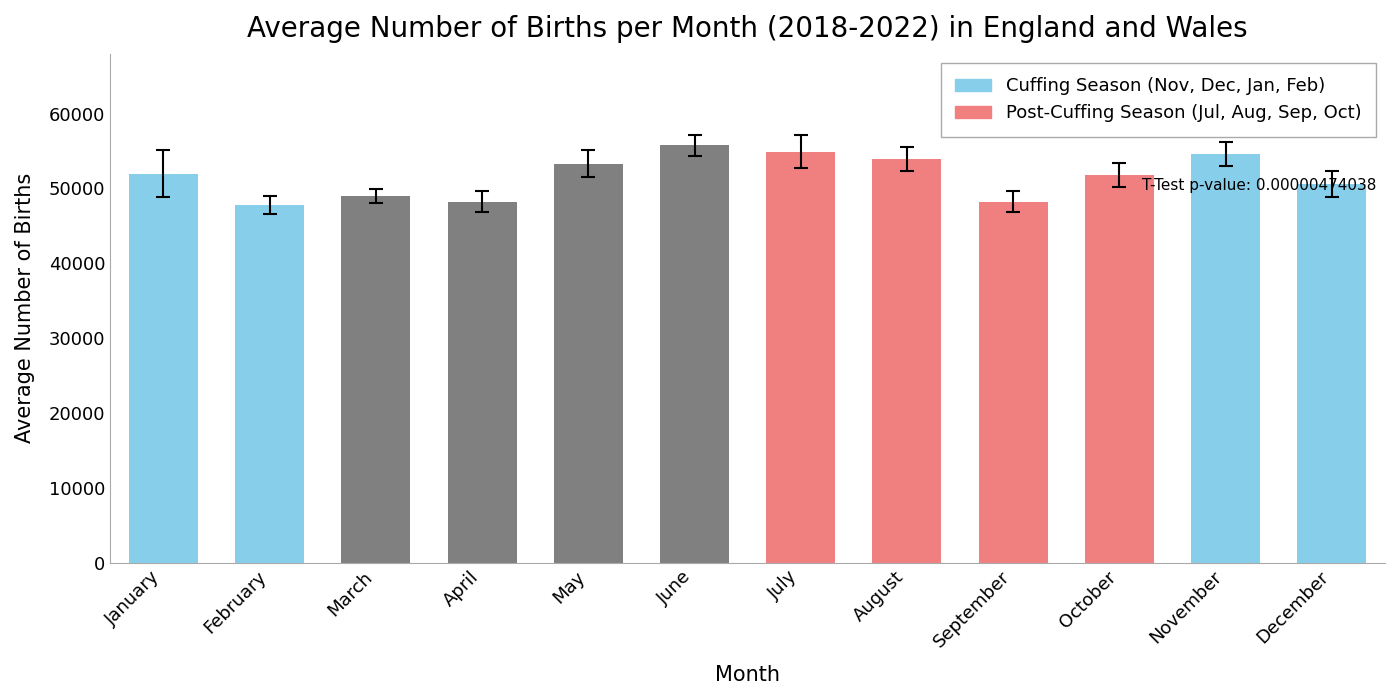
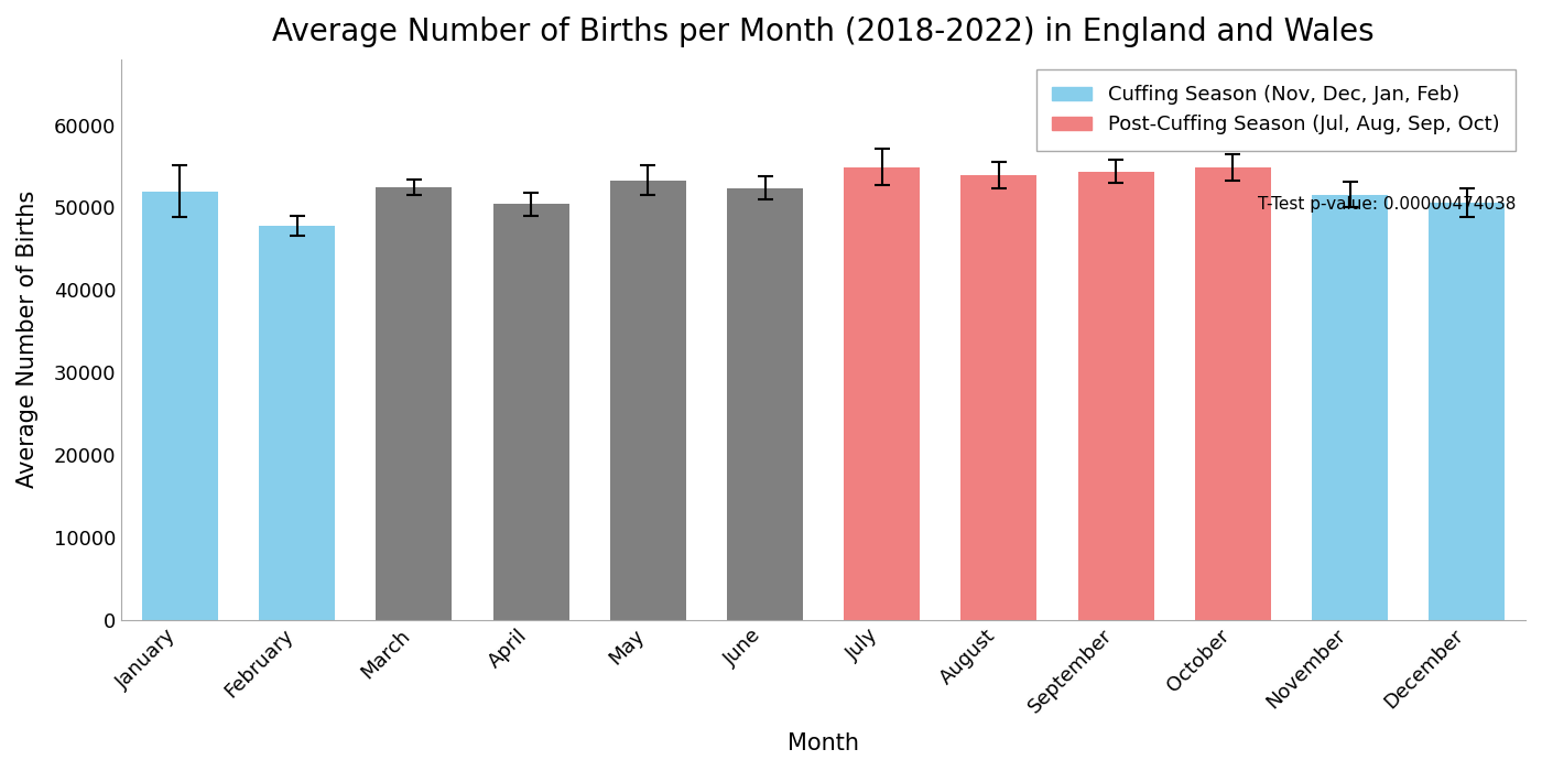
March: 49000 -> 52500
April: 48200 -> 50400
June: 55800 -> 52400
September: 48200 -> 54400
October: 51800 -> 54900
November: 54600 -> 51600
